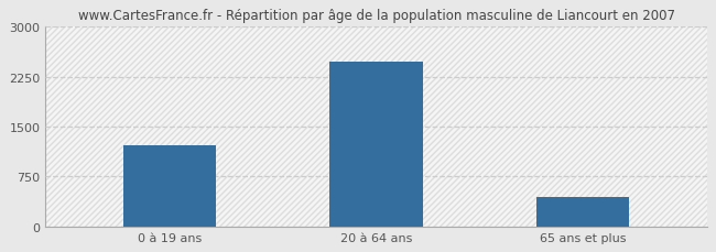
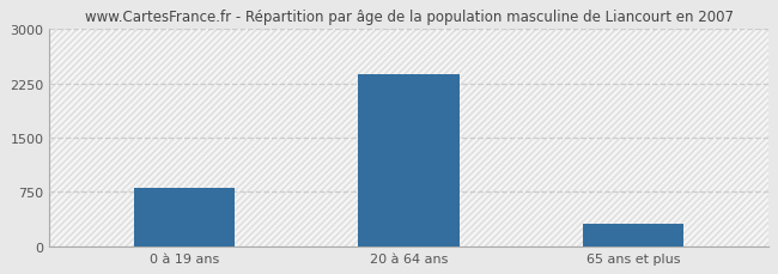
0 à 19 ans: 1220 -> 800
20 à 64 ans: 2480 -> 2380
65 ans et plus: 440 -> 310
